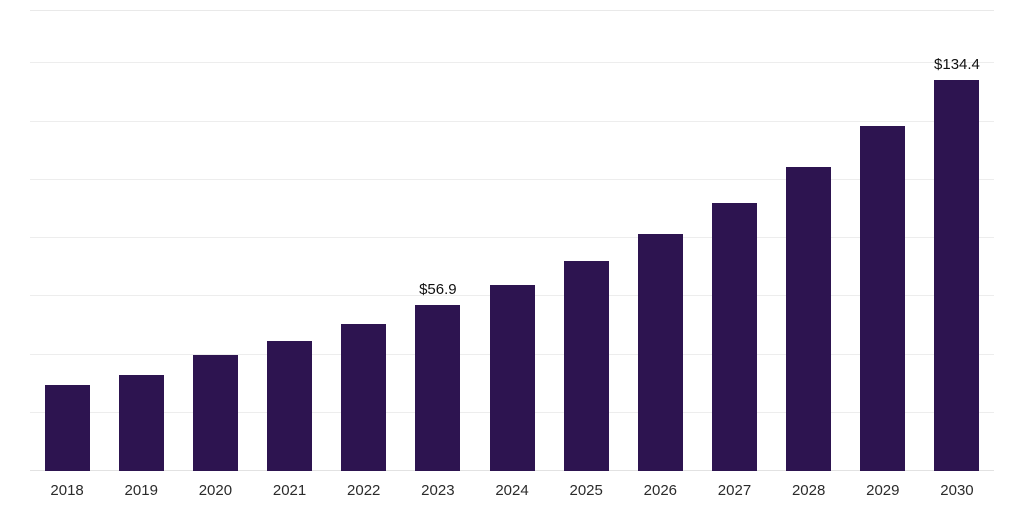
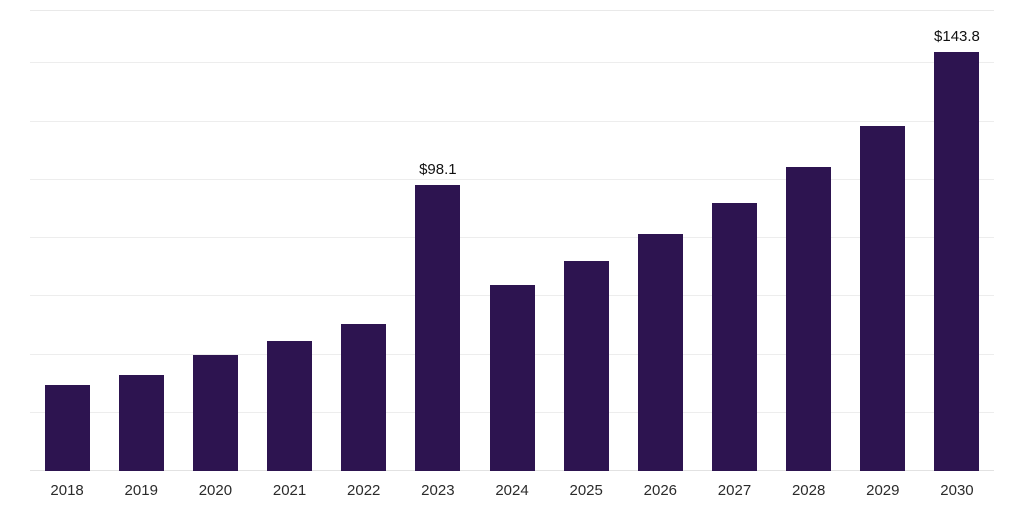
2023: $56.9 -> $98.1
2030: $134.4 -> $143.8
